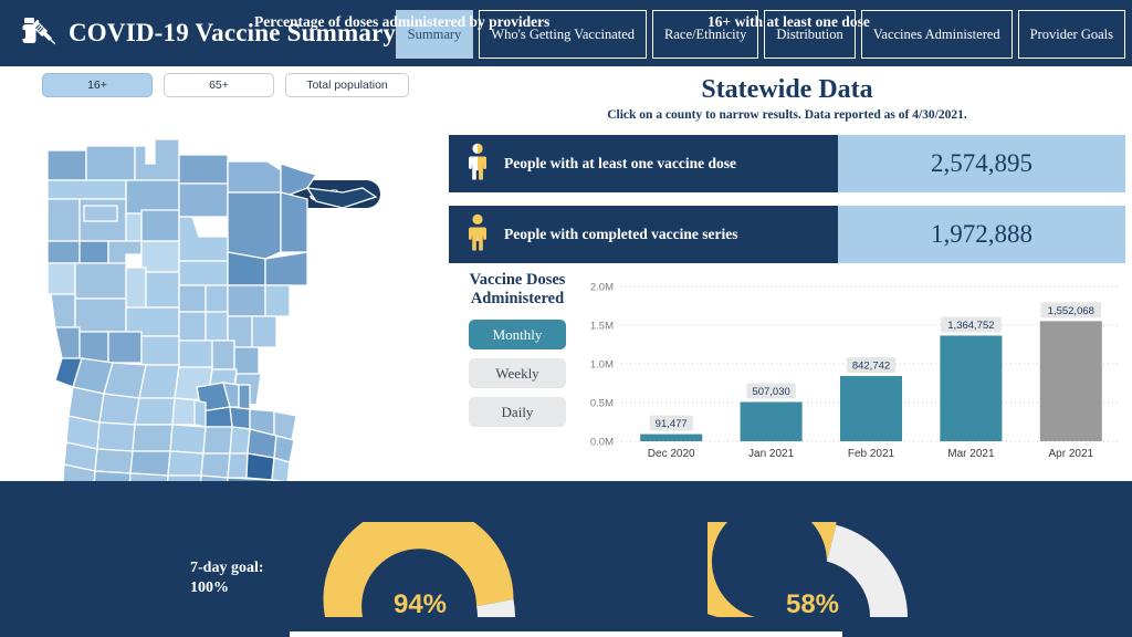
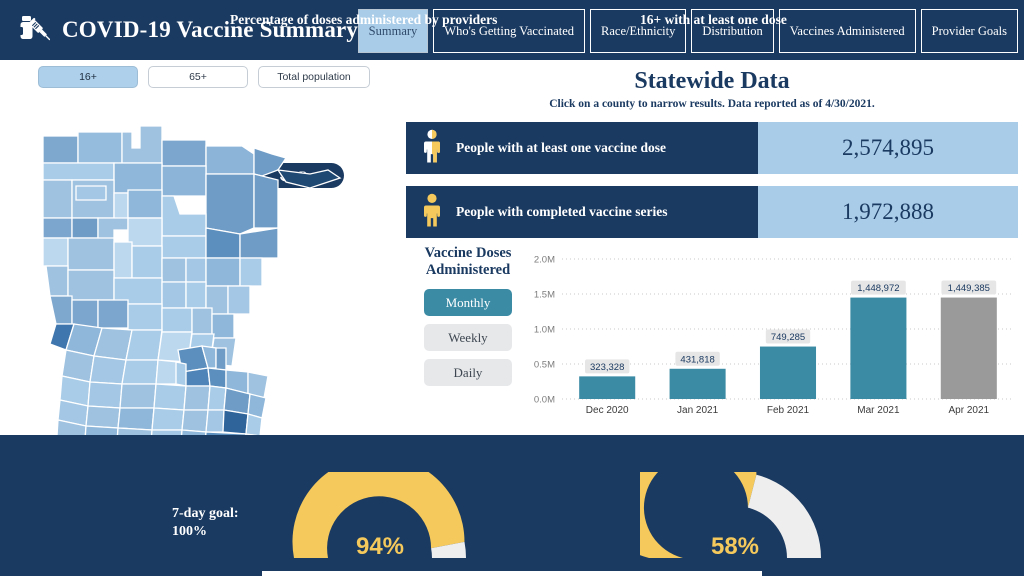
Dec 2020: 91,477 -> 323,328
Jan 2021: 507,030 -> 431,818
Feb 2021: 842,742 -> 749,285
Mar 2021: 1,364,752 -> 1,448,972
Apr 2021: 1,552,068 -> 1,449,385
